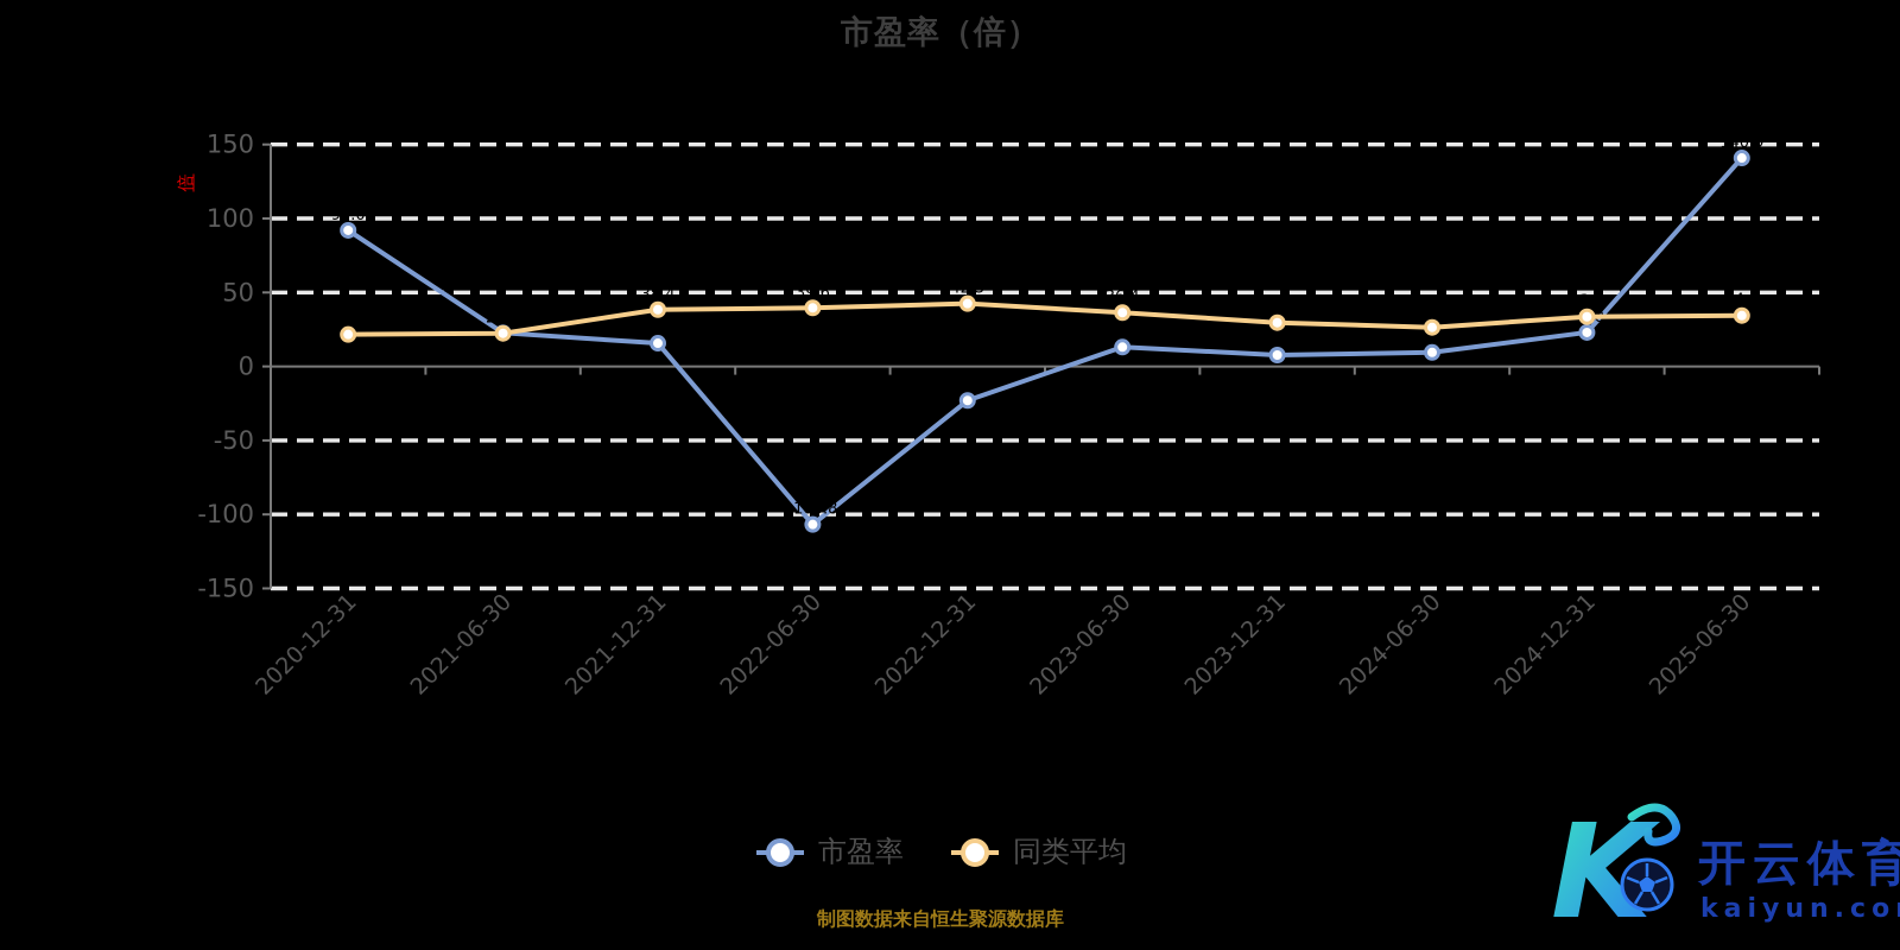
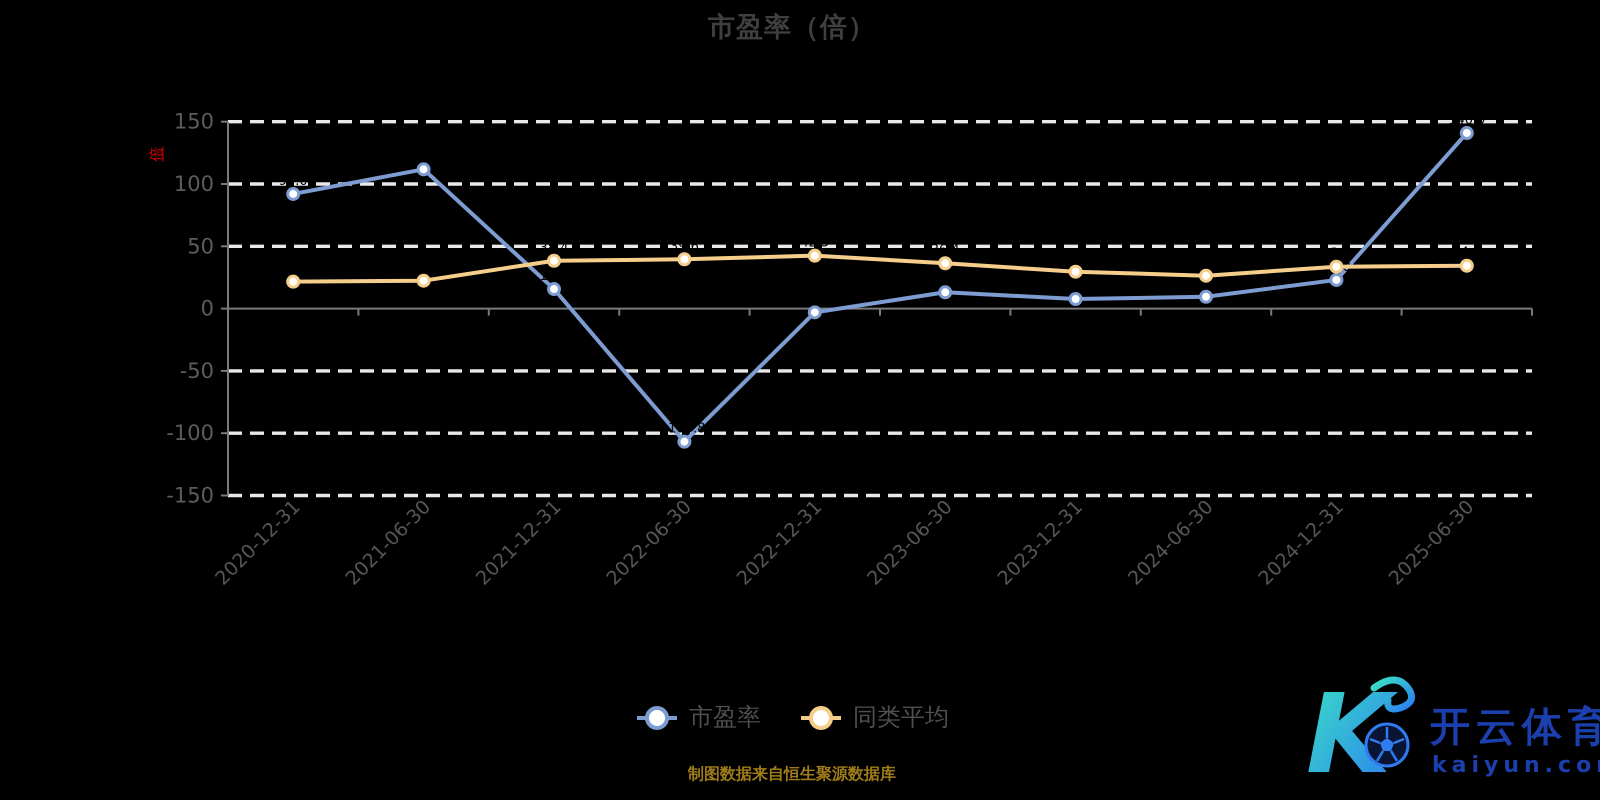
市盈率/2021-06-30: 22.7 -> 111.8
市盈率/2022-12-31: -23.0 -> -3.0
